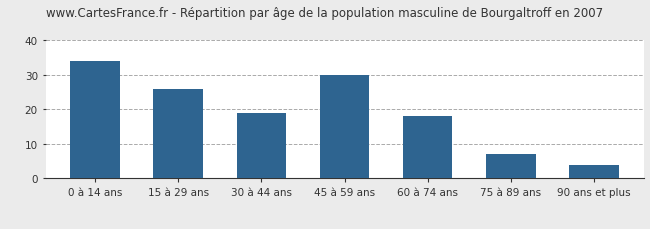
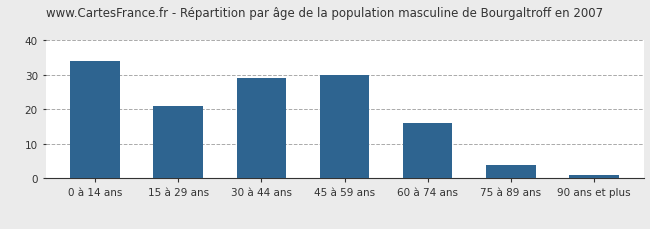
15 à 29 ans: 26 -> 21
30 à 44 ans: 19 -> 29
60 à 74 ans: 18 -> 16
75 à 89 ans: 7 -> 4
90 ans et plus: 4 -> 1
